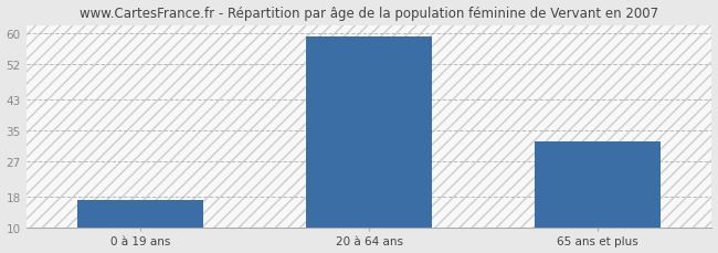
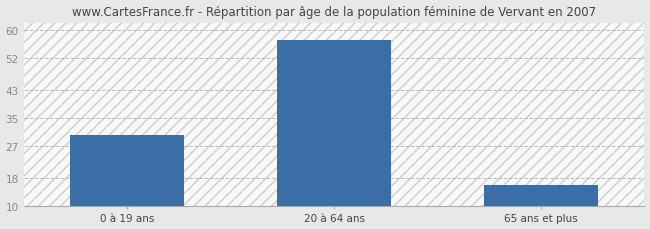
0 à 19 ans: 17 -> 30
20 à 64 ans: 59 -> 57
65 ans et plus: 32 -> 16
